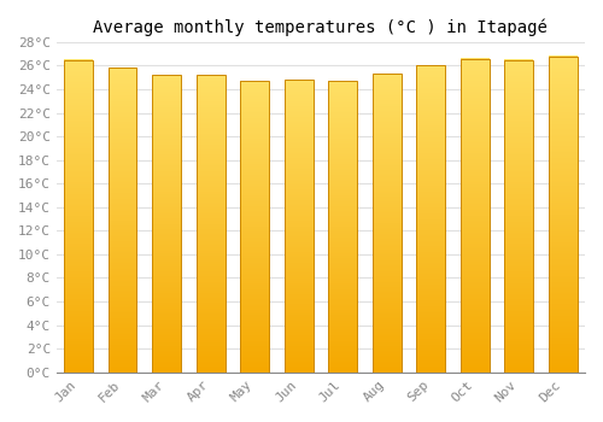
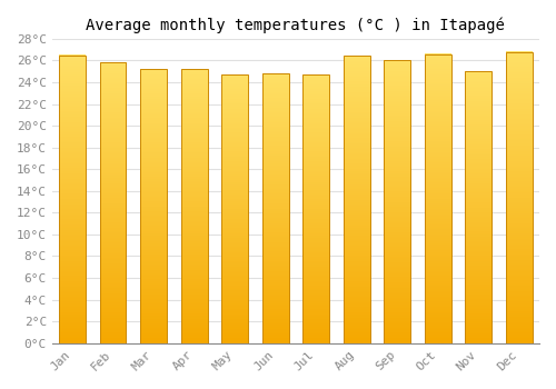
Aug: 25.3°C -> 26.4°C
Nov: 26.5°C -> 25.0°C
